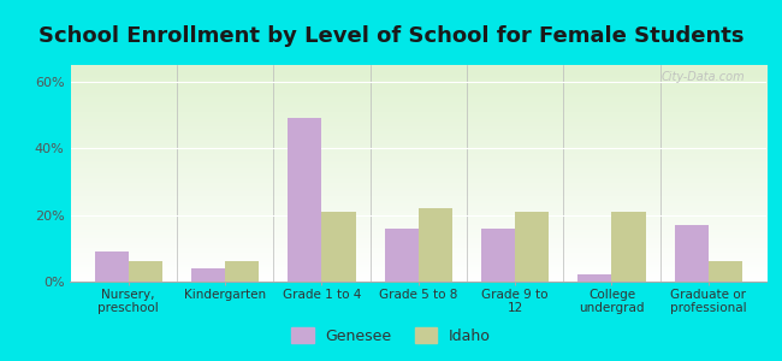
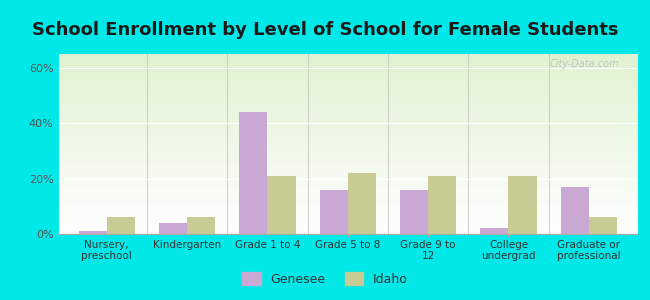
Genesee/Nursery, preschool: 9% -> 1%
Genesee/Grade 1 to 4: 49% -> 44%
